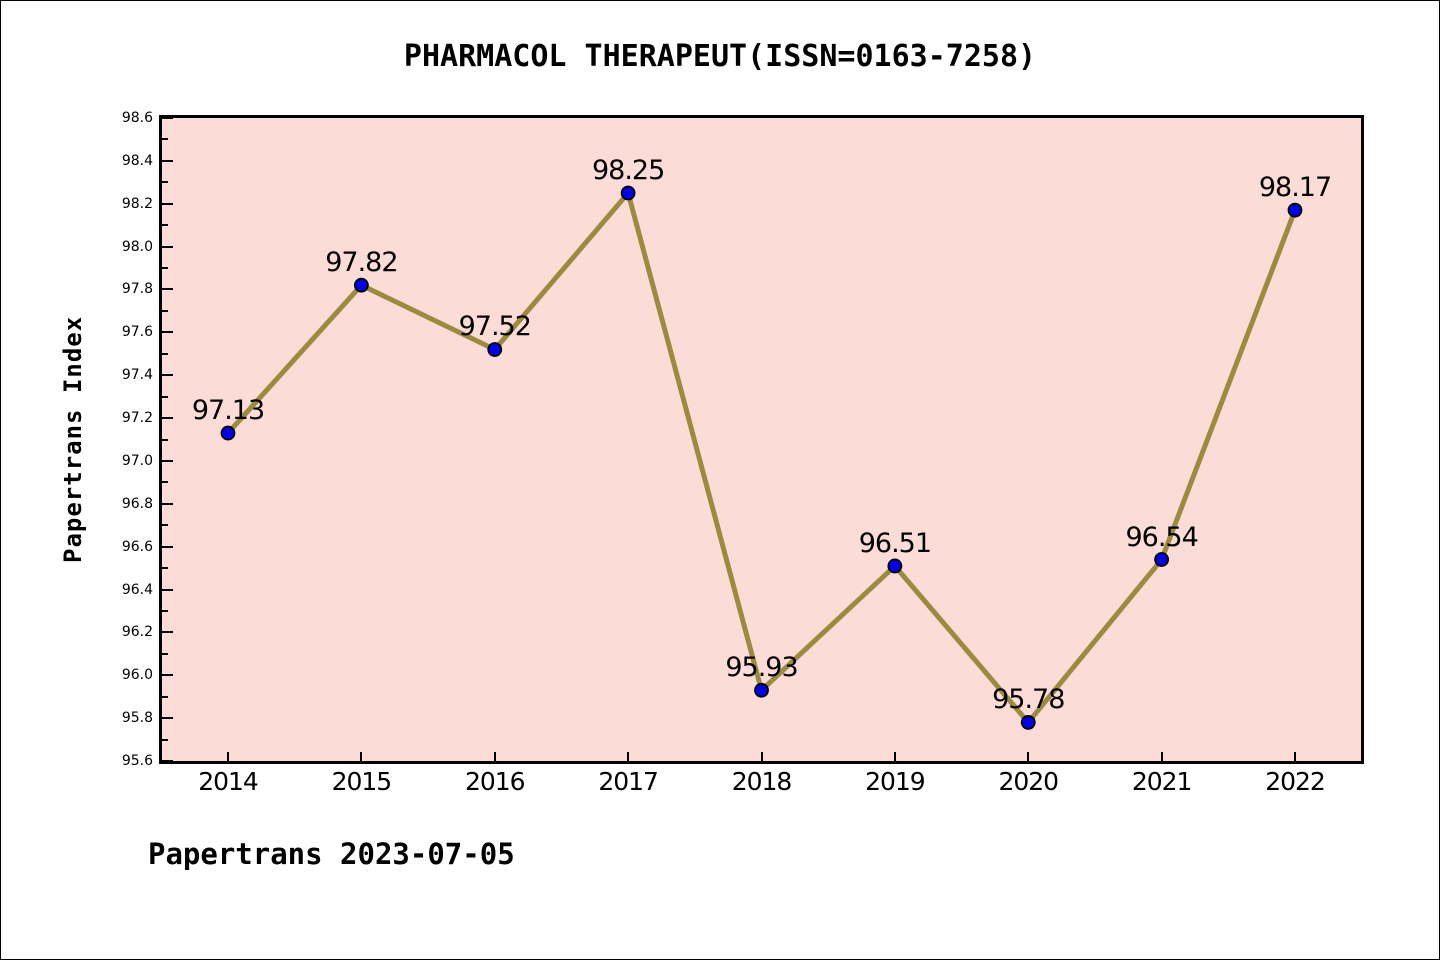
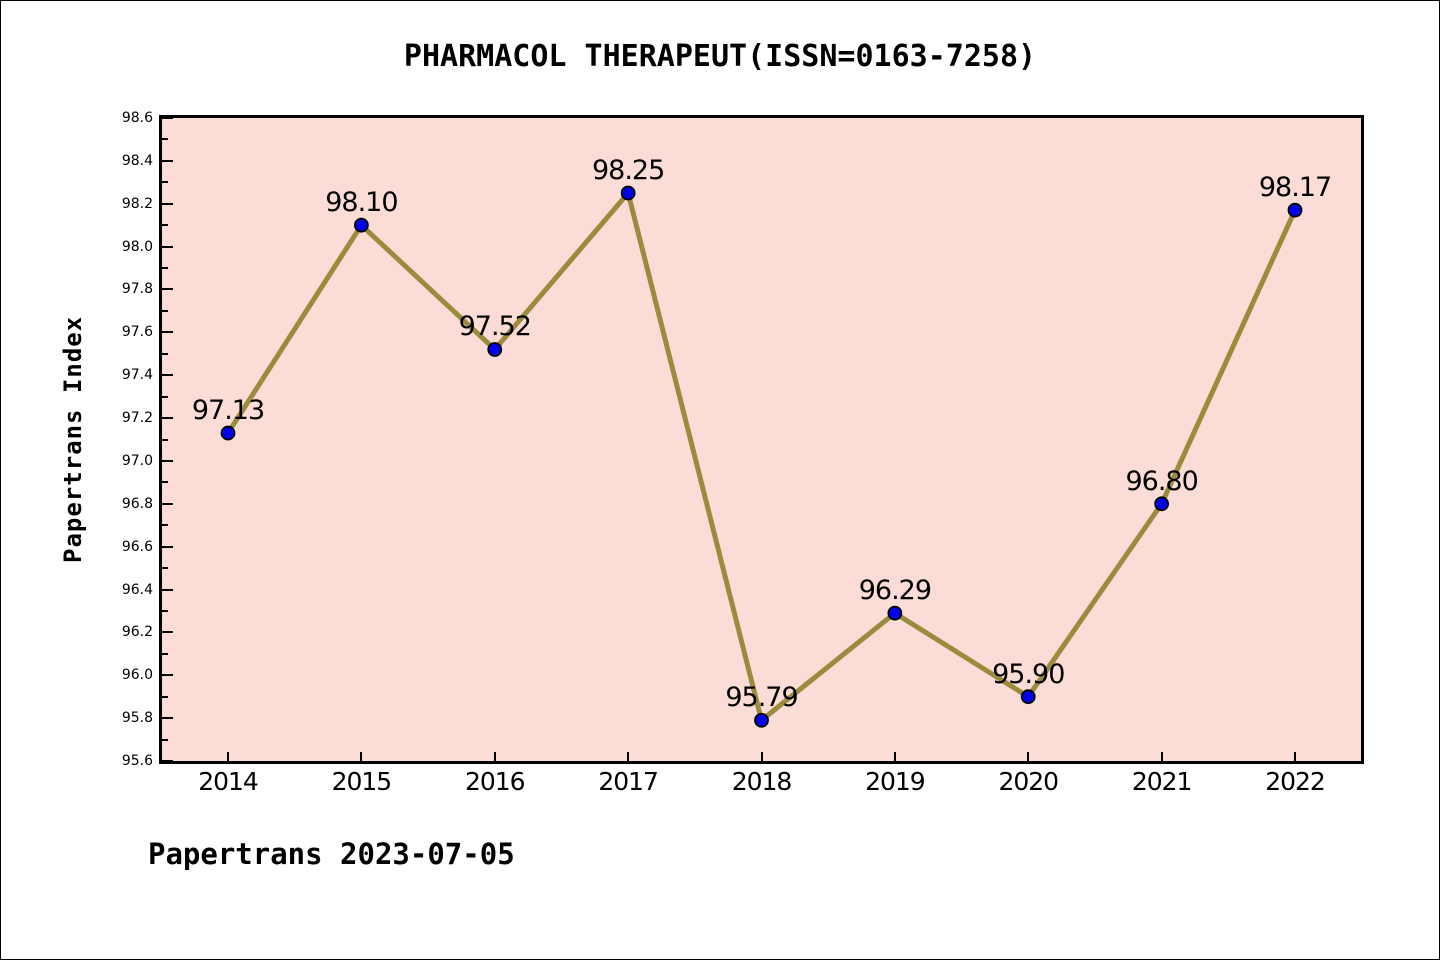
2015: 97.82 -> 98.10
2018: 95.93 -> 95.79
2019: 96.51 -> 96.29
2020: 95.78 -> 95.90
2021: 96.54 -> 96.80
